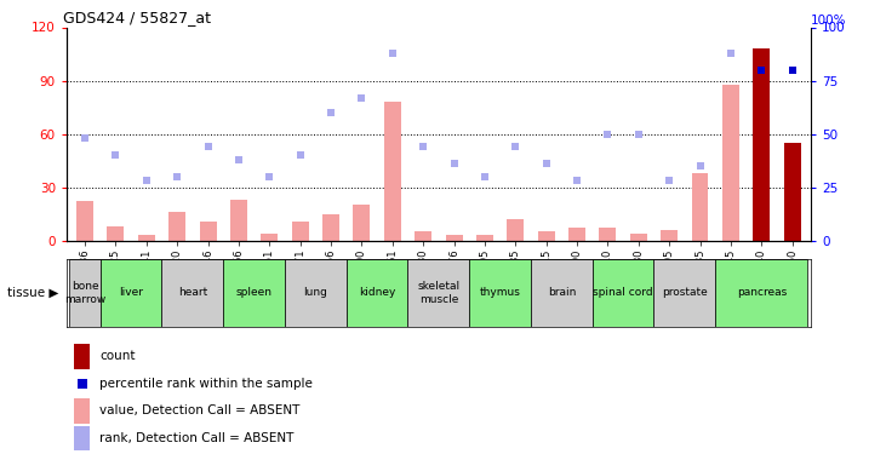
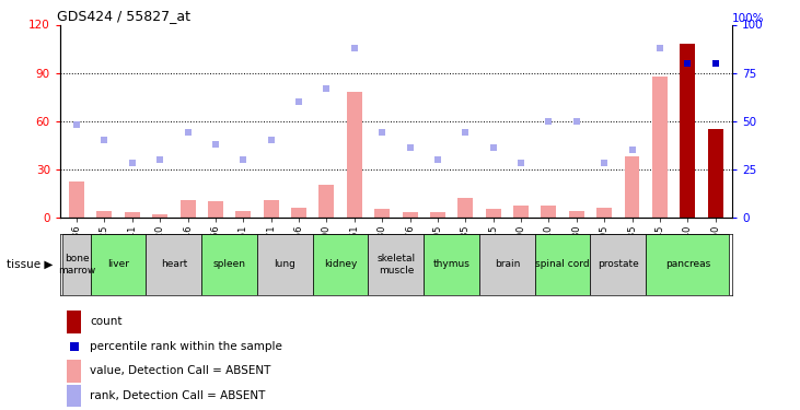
GSM12725: 8 -> 4
GSM12720: 16 -> 2
GSM12666: 23 -> 10
GSM12656: 15 -> 6
